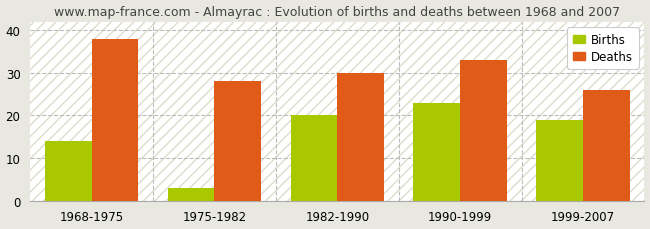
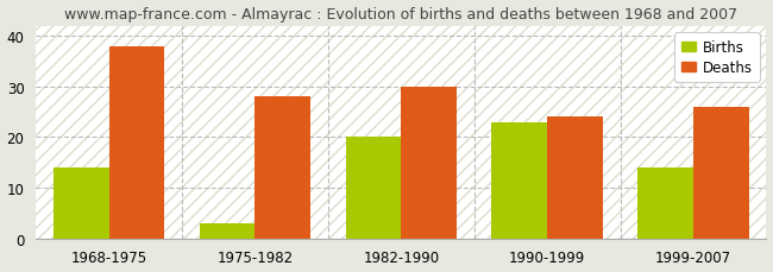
Deaths/1990-1999: 33 -> 24
Births/1999-2007: 19 -> 14
